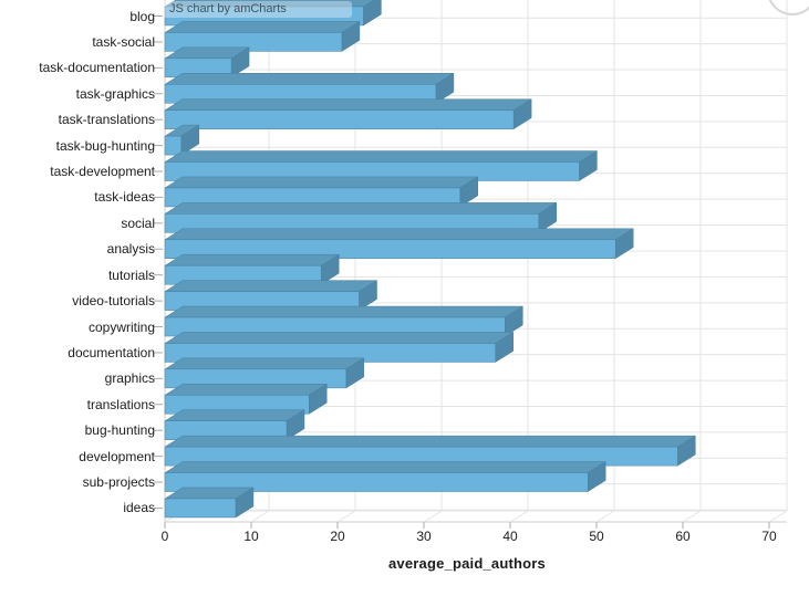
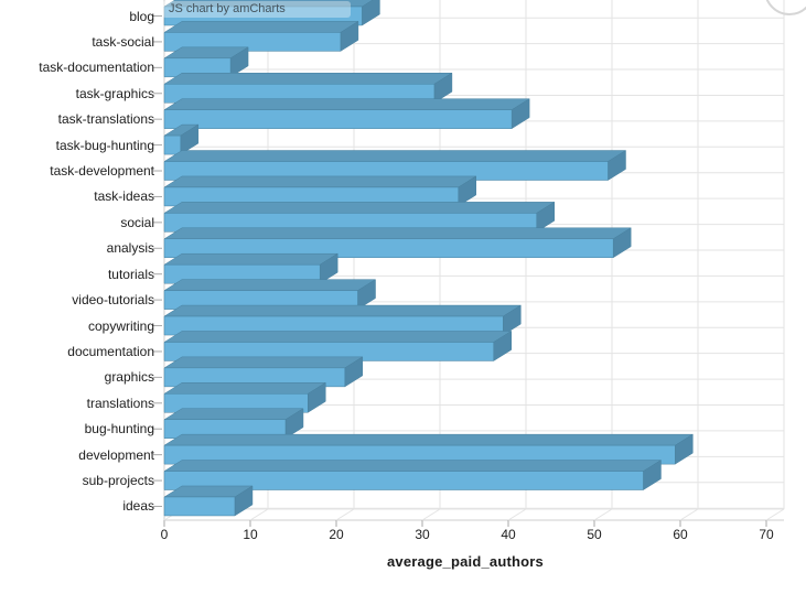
task-development: 48 -> 52
sub-projects: 49 -> 56
